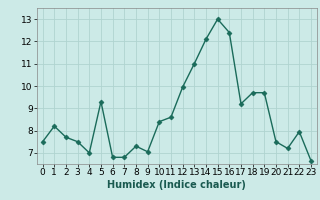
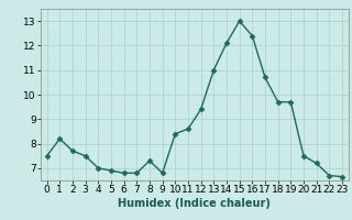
5: 9.30 -> 6.90
9: 7.05 -> 6.80
12: 9.95 -> 9.40
17: 9.20 -> 10.70
22: 7.95 -> 6.70
